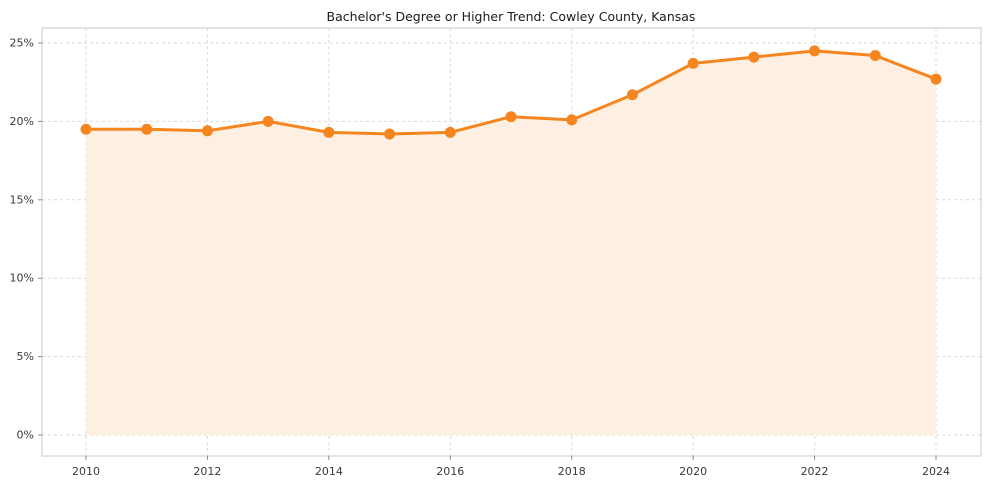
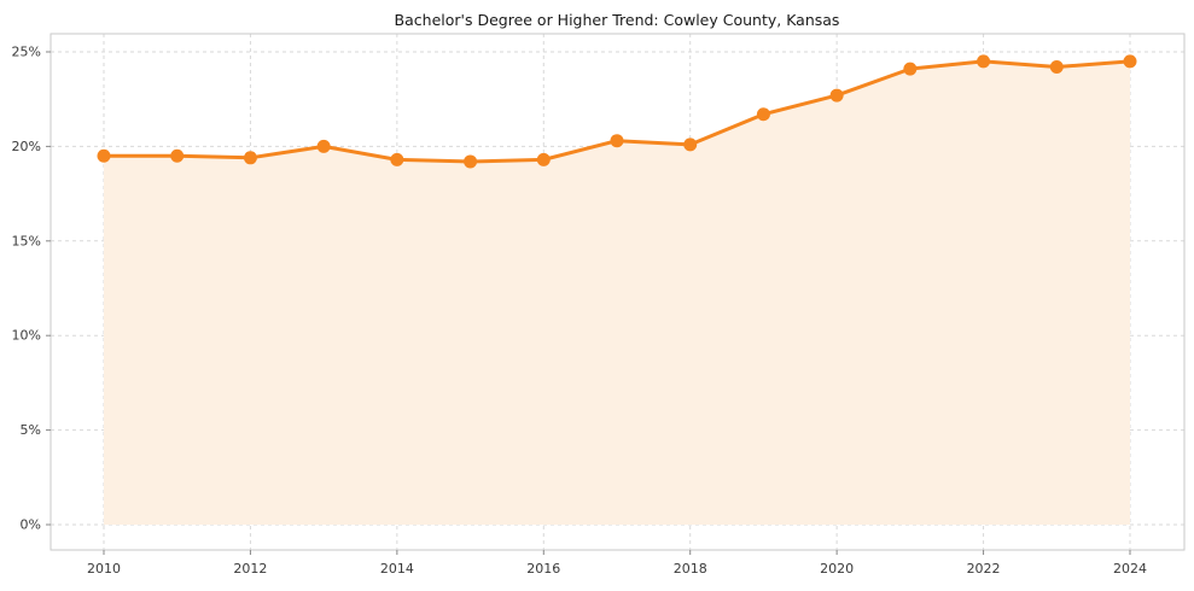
2020: 23.7% -> 22.7%
2024: 22.7% -> 24.5%
